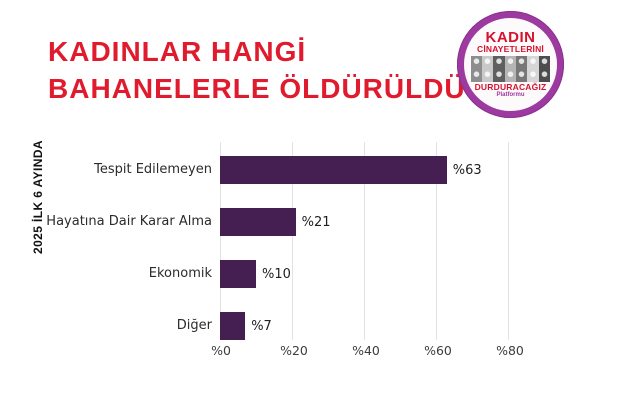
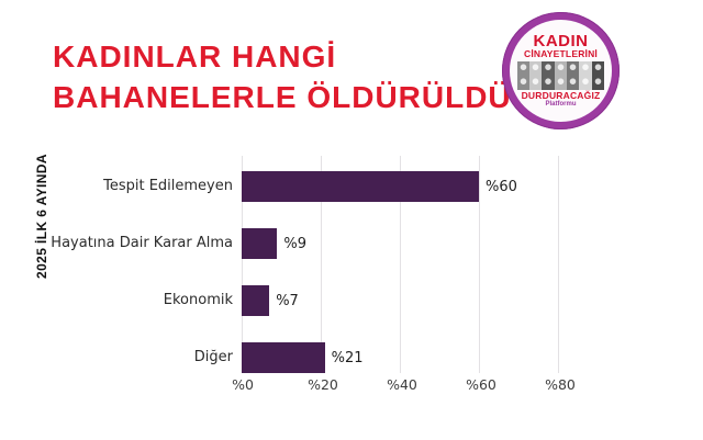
Tespit Edilemeyen: 63 -> 60
Hayatına Dair Karar Alma: 21 -> 9
Ekonomik: 10 -> 7
Diğer: 7 -> 21
